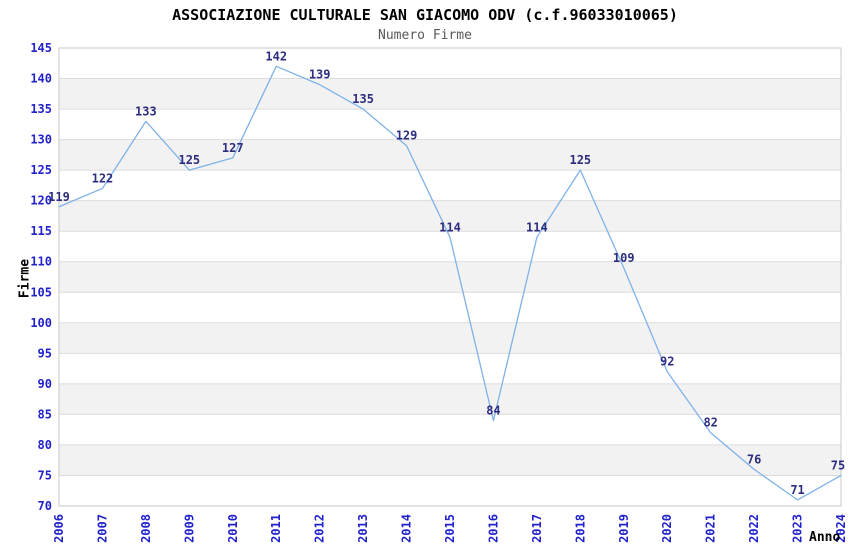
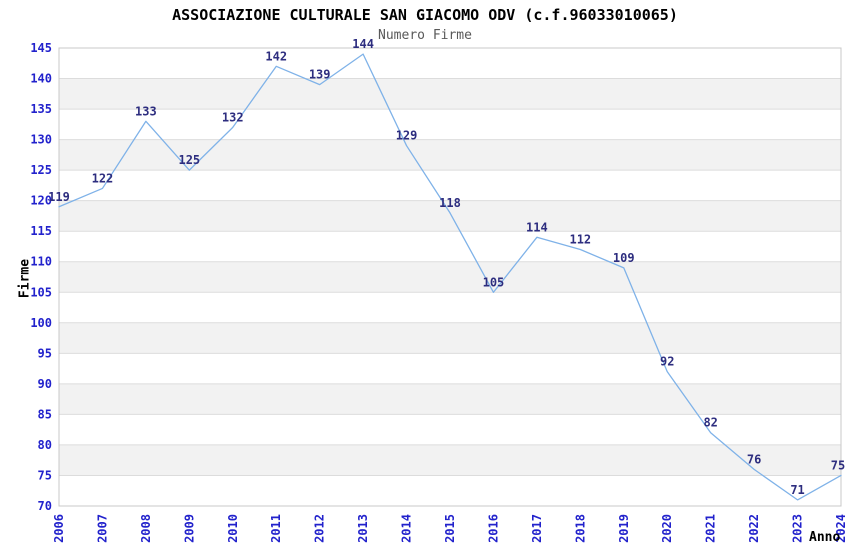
2010: 127 -> 132
2013: 135 -> 144
2015: 114 -> 118
2016: 84 -> 105
2018: 125 -> 112
